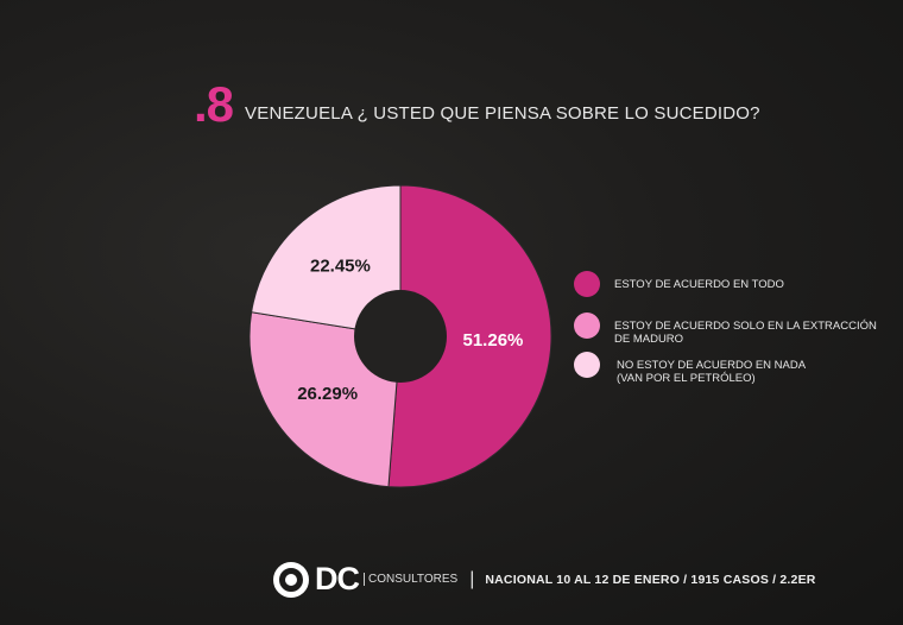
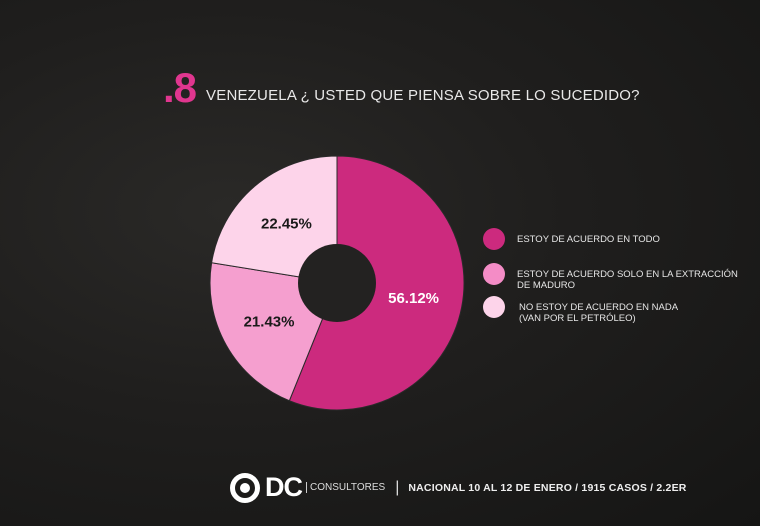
ESTOY DE ACUERDO EN TODO: 51.26% -> 56.12%
ESTOY DE ACUERDO SOLO EN LA EXTRACCIÓN DE MADURO: 26.29% -> 21.43%
